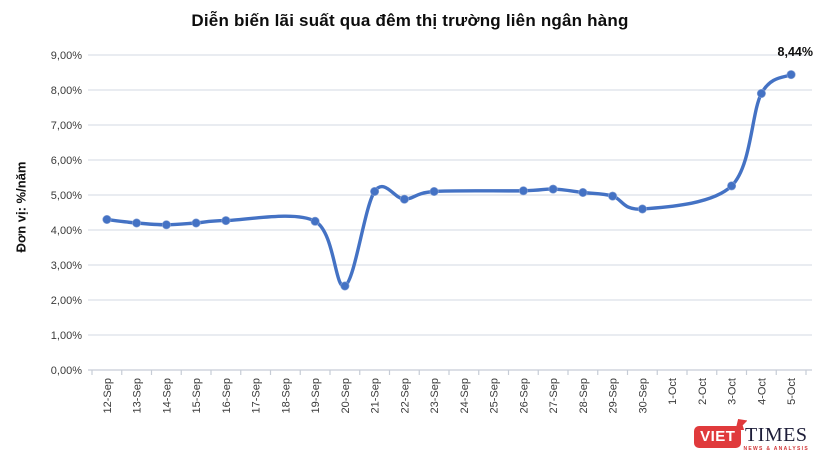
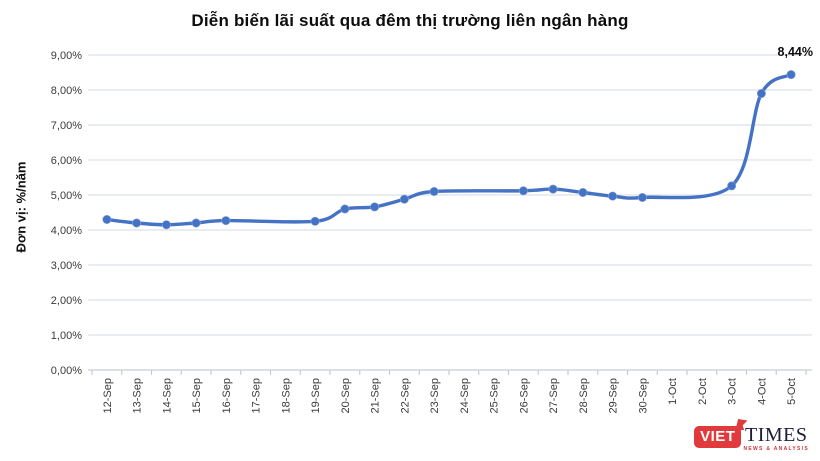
20-Sep: 2,4% -> 4,6%
21-Sep: 5,1% -> 4,7%
30-Sep: 4,6% -> 4,9%
